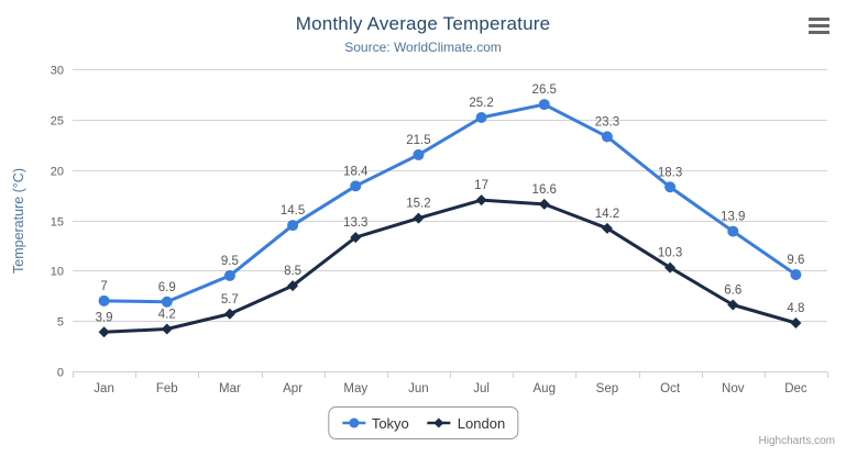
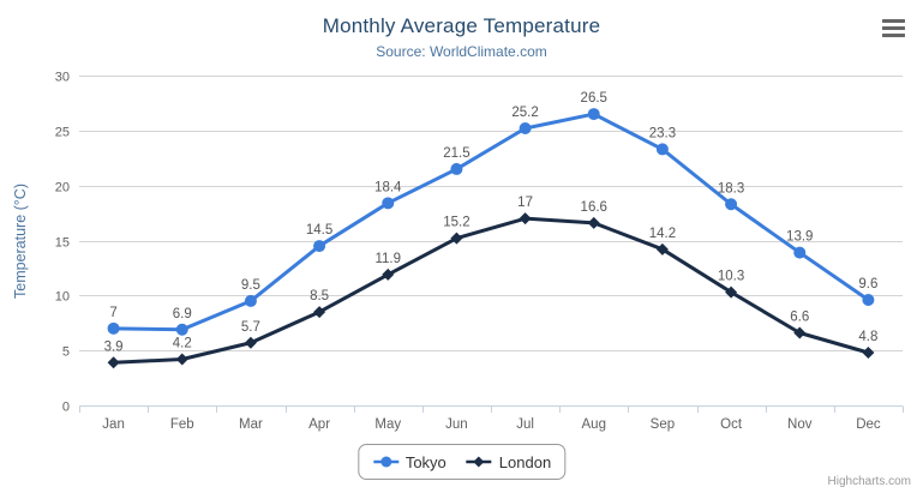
London/May: 13.3 -> 11.9
